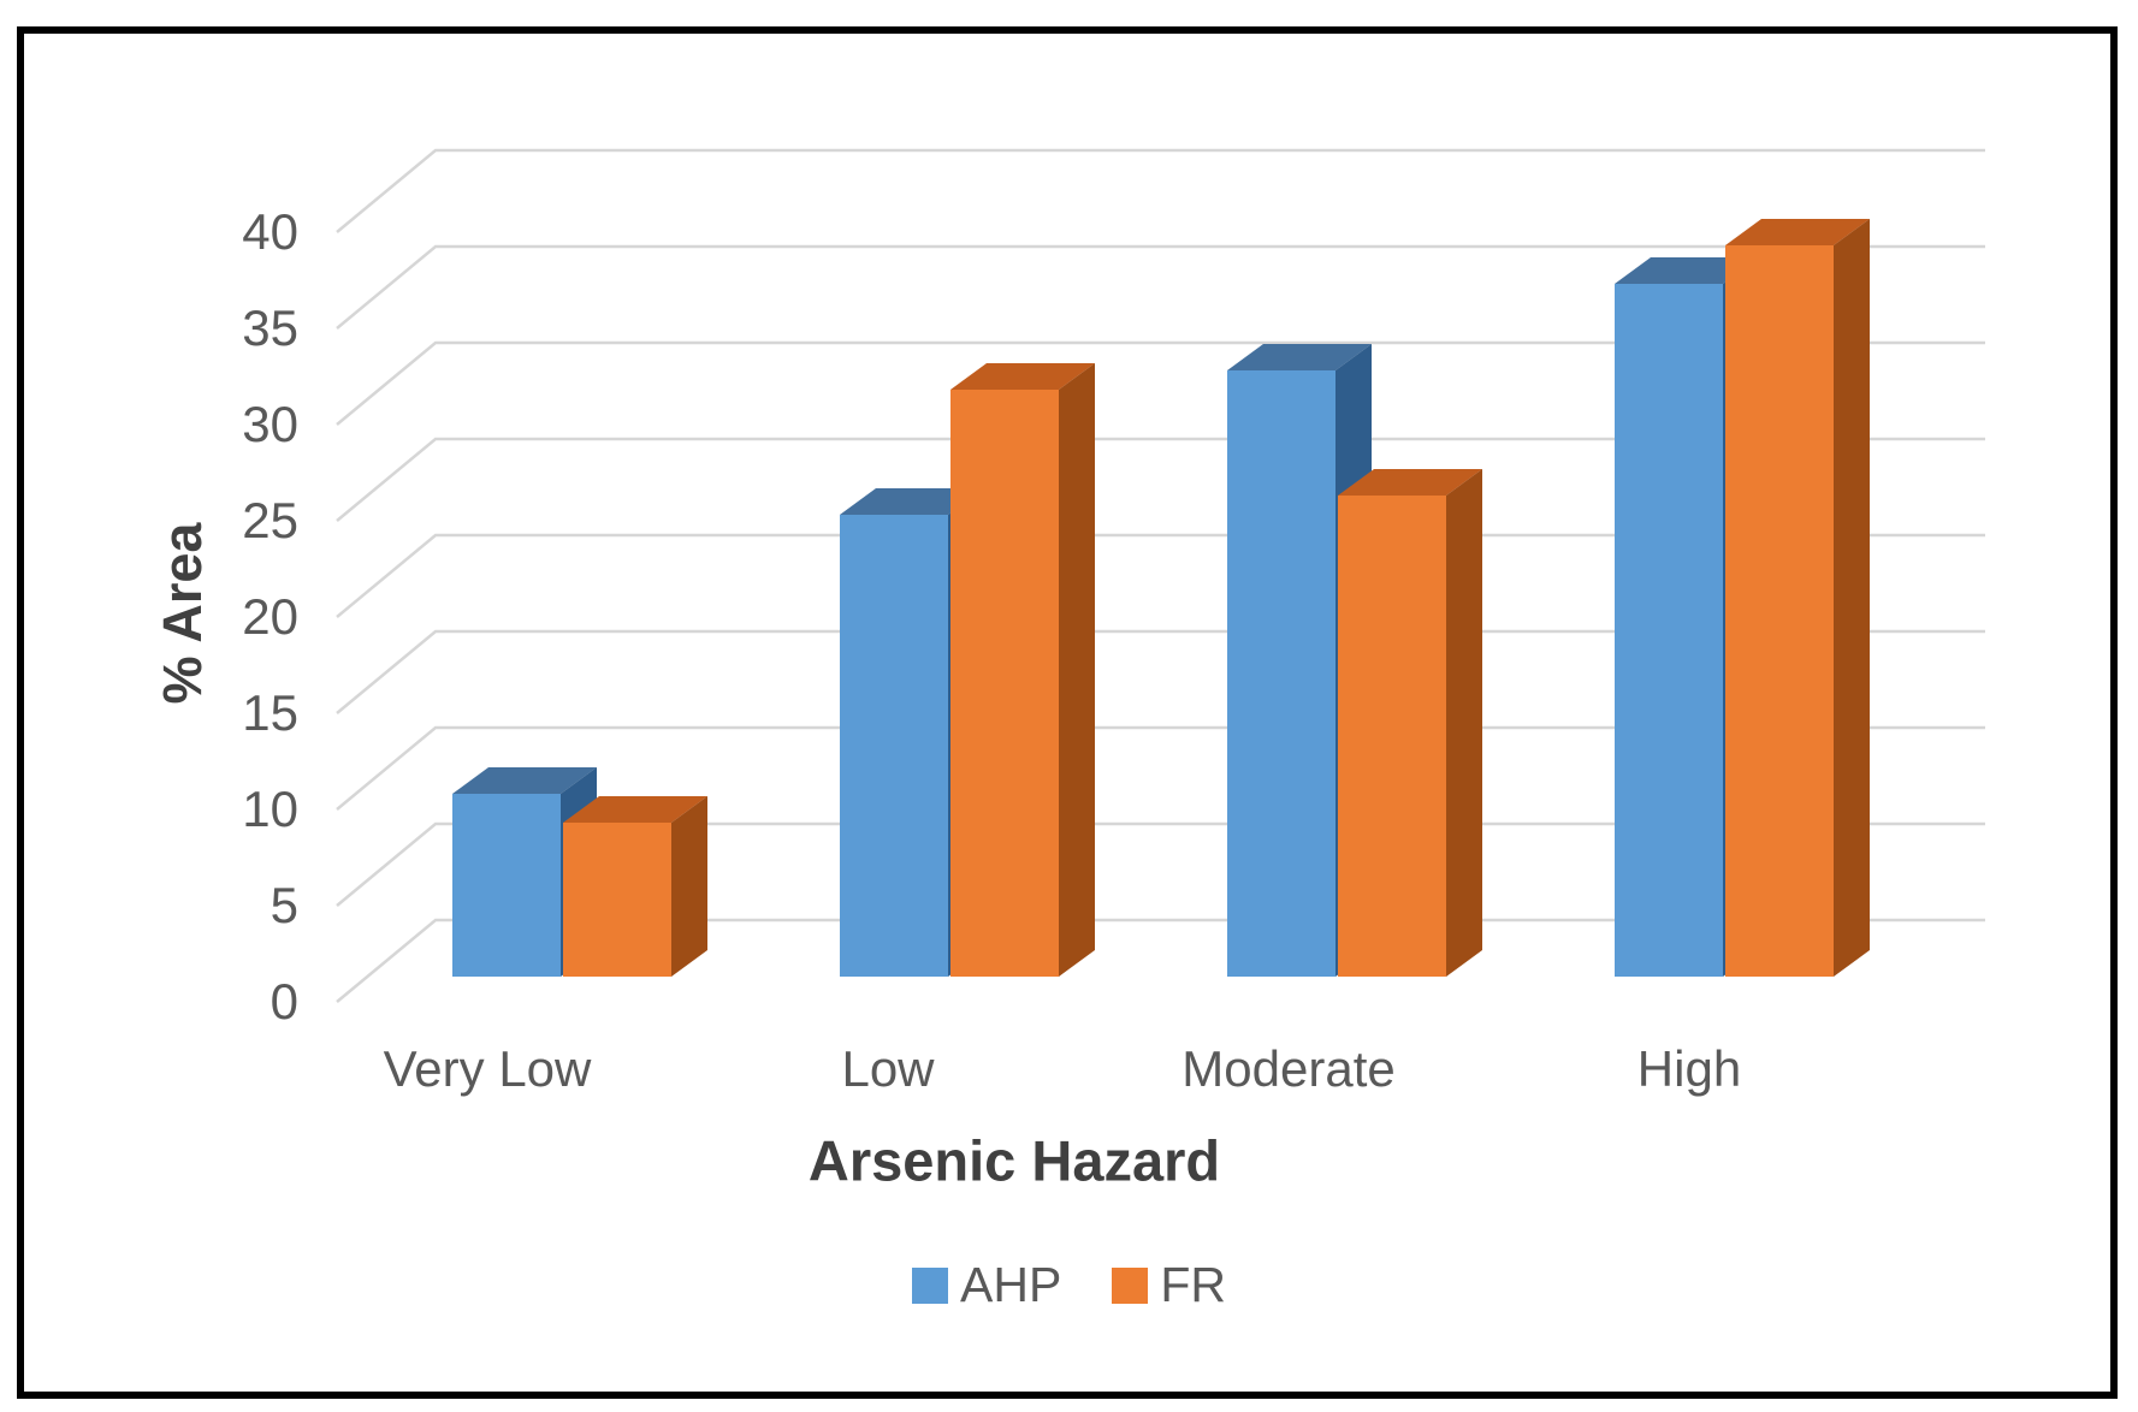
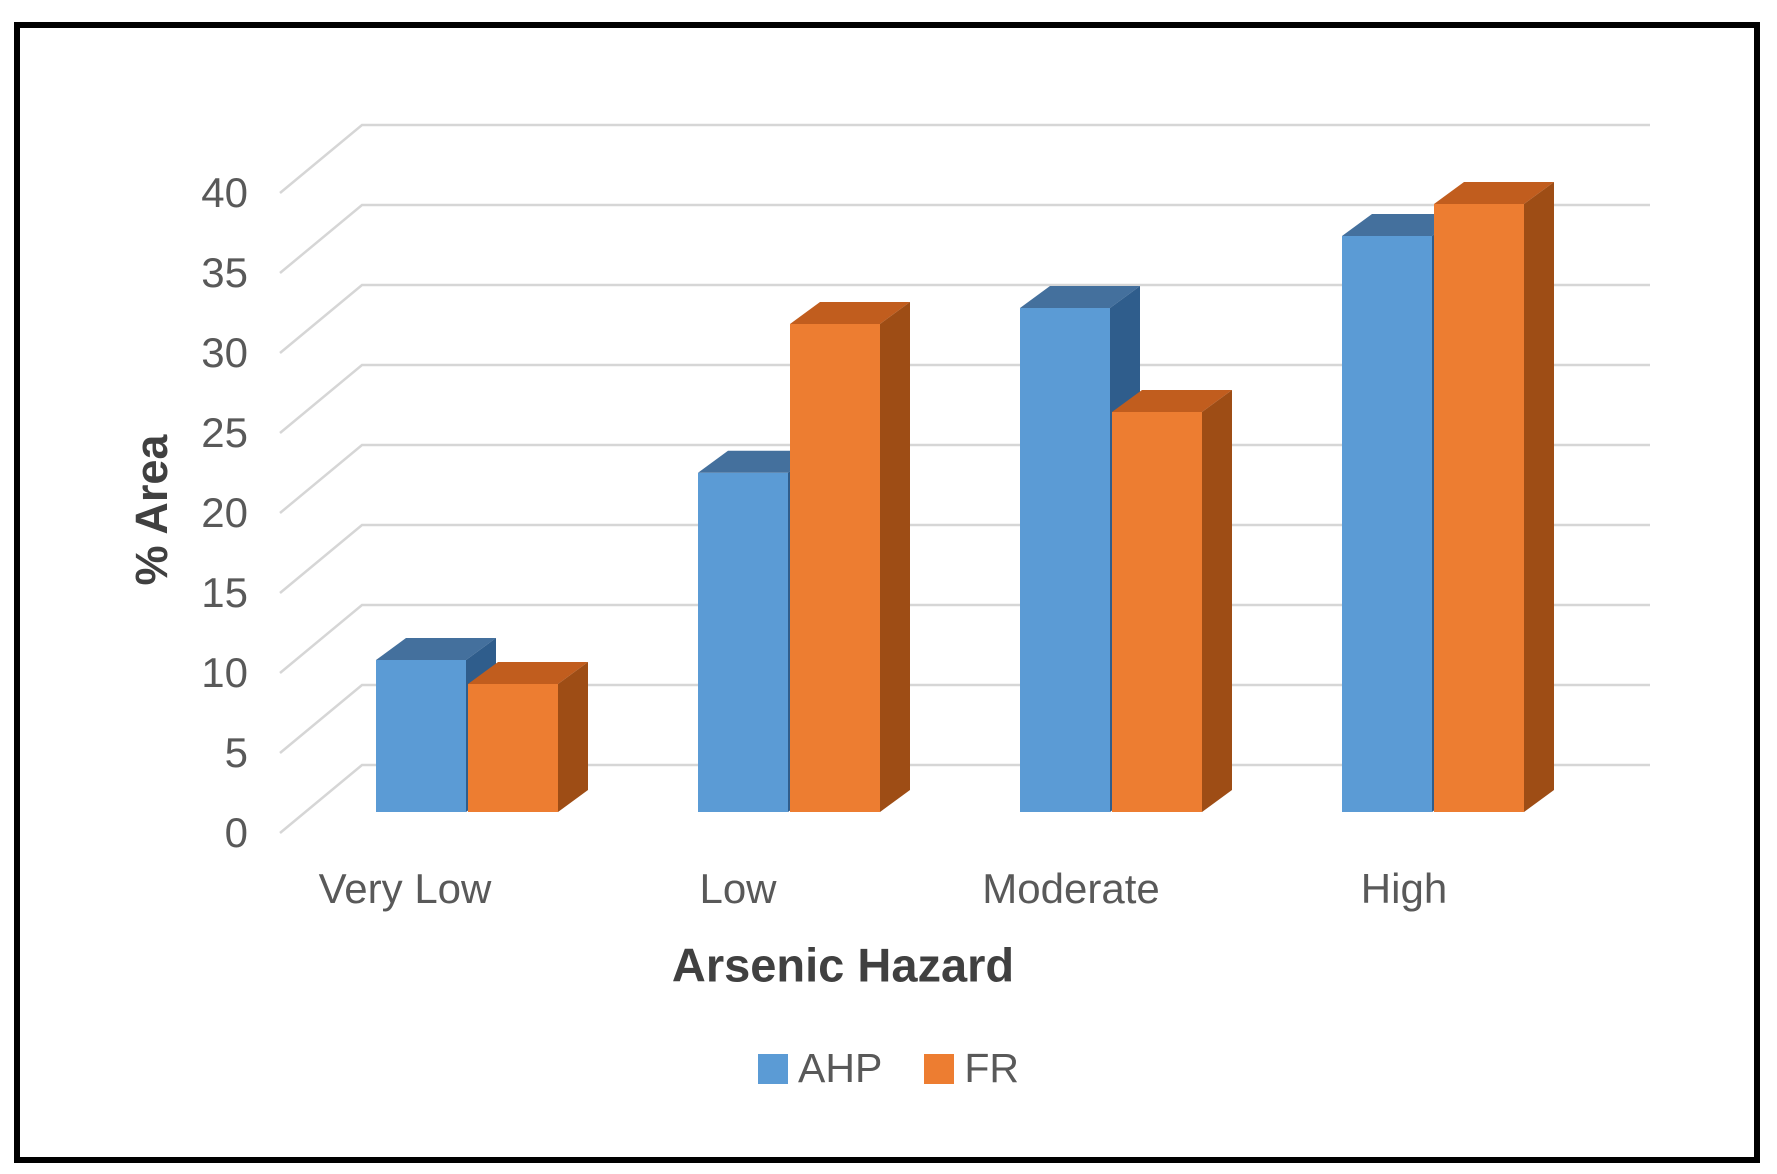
AHP/Low: 24.0 -> 21.2
